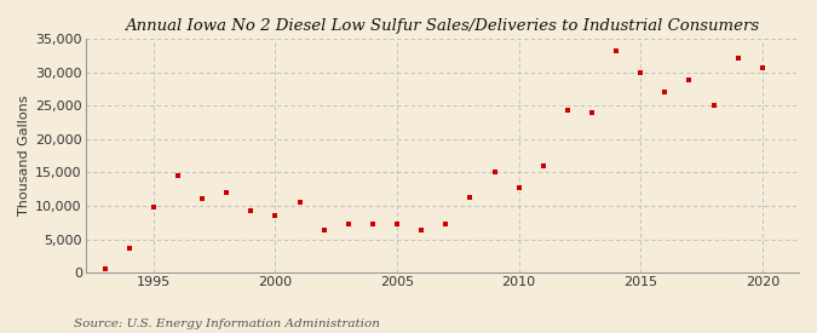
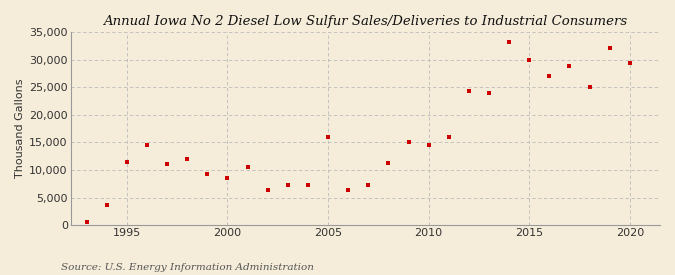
1995: 9,900 -> 11,400
2005: 7,200 -> 16,000
2010: 12,800 -> 14,600
2020: 30,600 -> 29,400
